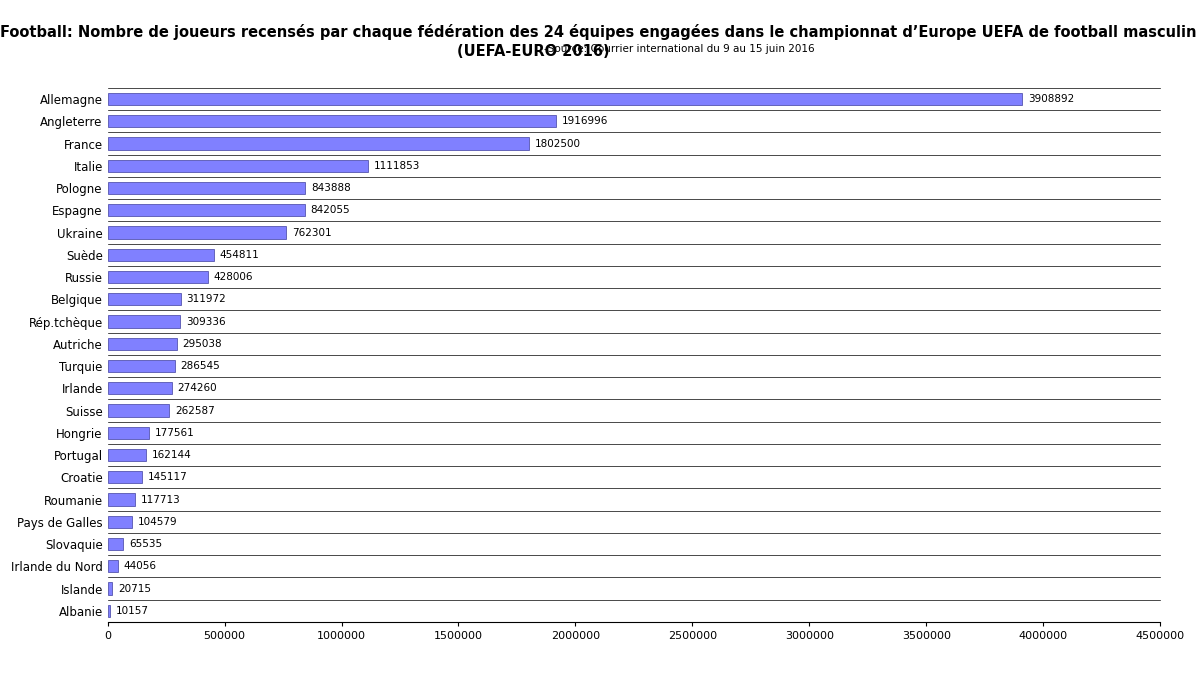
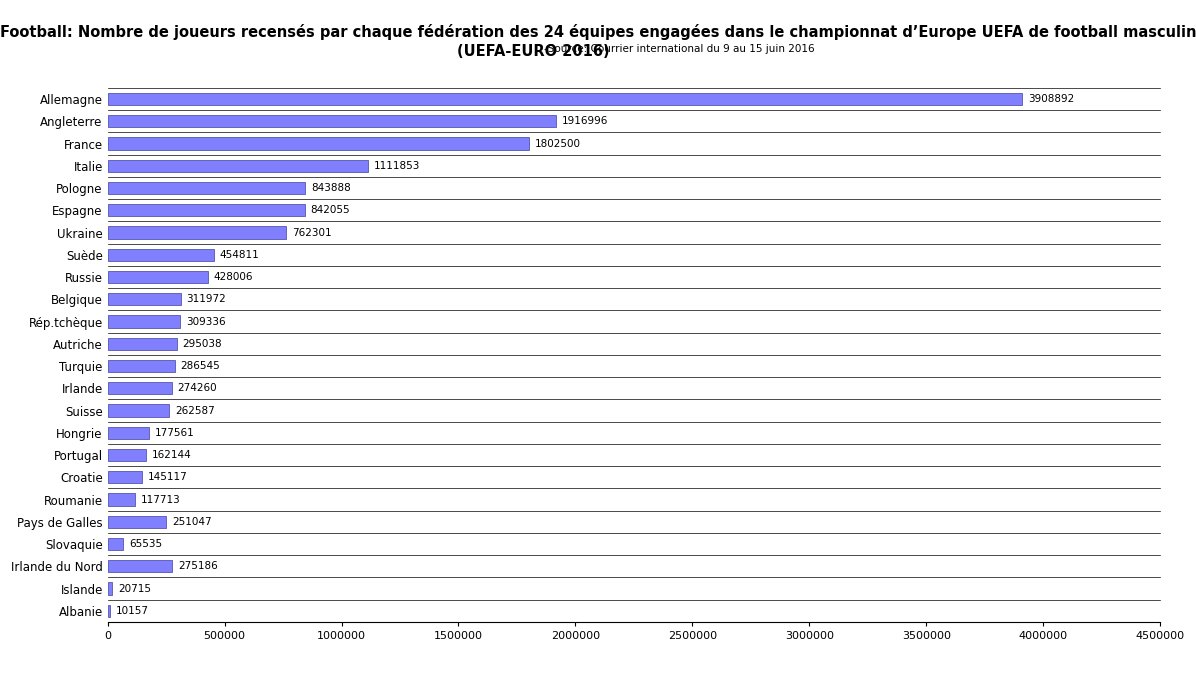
Pays de Galles: 104579 -> 251047
Irlande du Nord: 44056 -> 275186
